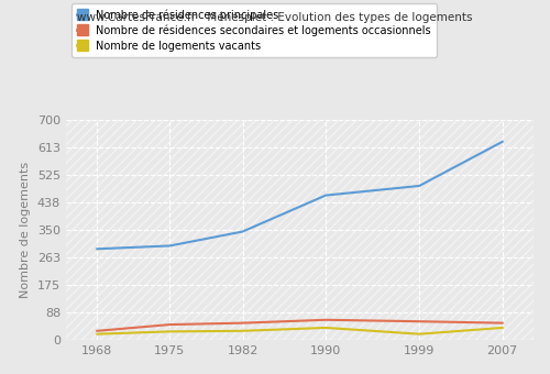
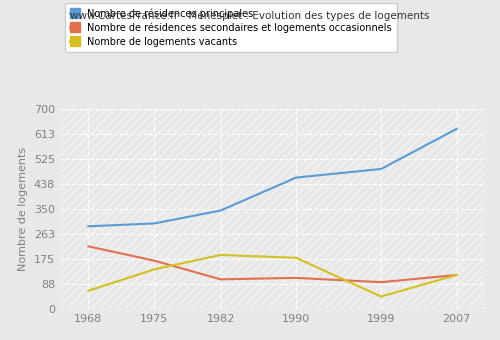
Nombre de résidences secondaires et logements occasionnels/1968: 30 -> 220
Nombre de logements vacants/1968: 20 -> 65
Nombre de résidences secondaires et logements occasionnels/1975: 50 -> 170
Nombre de logements vacants/1975: 28 -> 140
Nombre de résidences secondaires et logements occasionnels/1982: 55 -> 105
Nombre de logements vacants/1982: 30 -> 190
Nombre de résidences secondaires et logements occasionnels/1990: 65 -> 110
Nombre de logements vacants/1990: 40 -> 180
Nombre de résidences secondaires et logements occasionnels/1999: 60 -> 95
Nombre de logements vacants/1999: 20 -> 45
Nombre de résidences secondaires et logements occasionnels/2007: 55 -> 120
Nombre de logements vacants/2007: 40 -> 120
